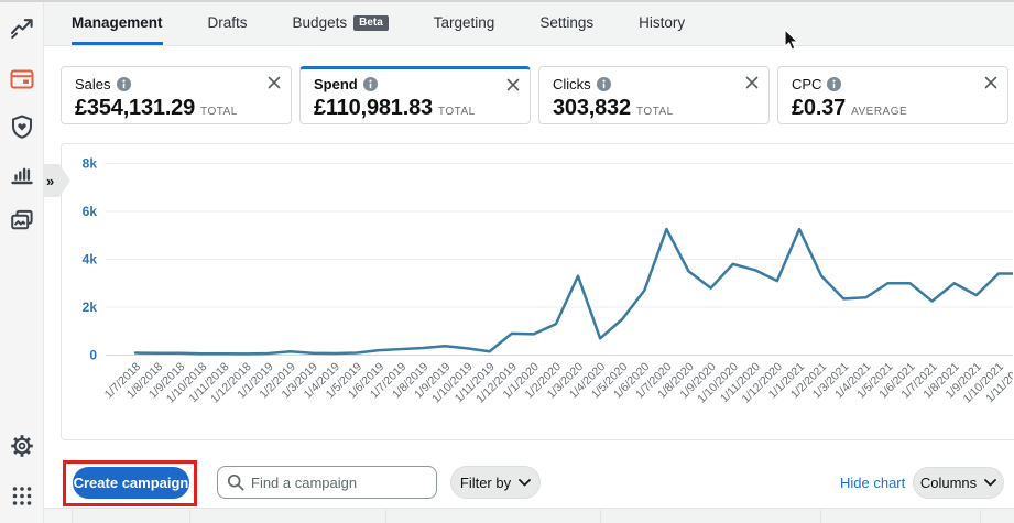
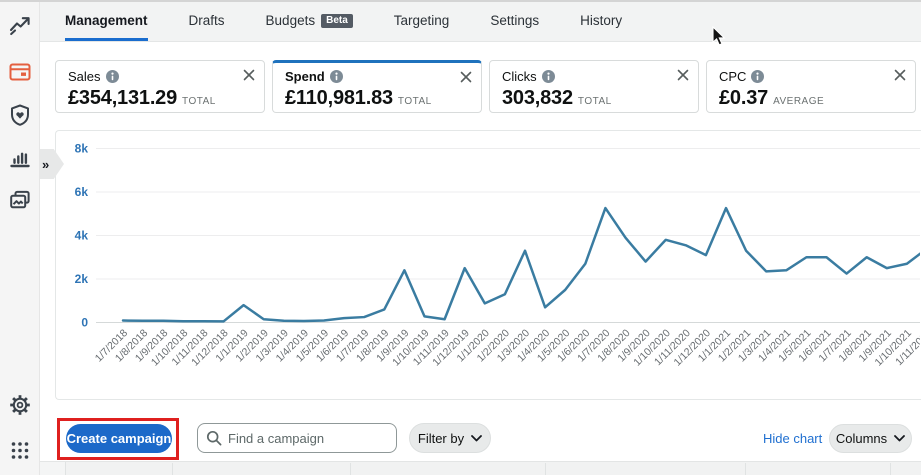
1/1/2019: 0.1k -> 0.8k
1/8/2019: 0.3k -> 0.6k
1/9/2019: 0.4k -> 2.4k
1/12/2019: 0.9k -> 2.5k
1/8/2020: 3.5k -> 3.9k
1/10/2021: 3.4k -> 2.7k
